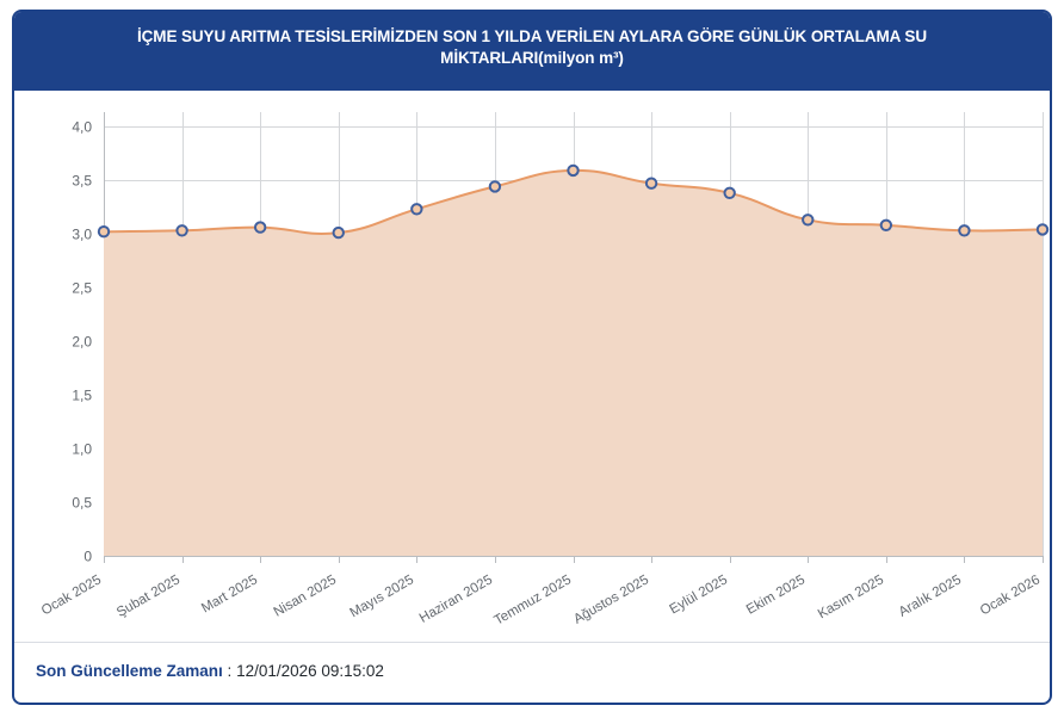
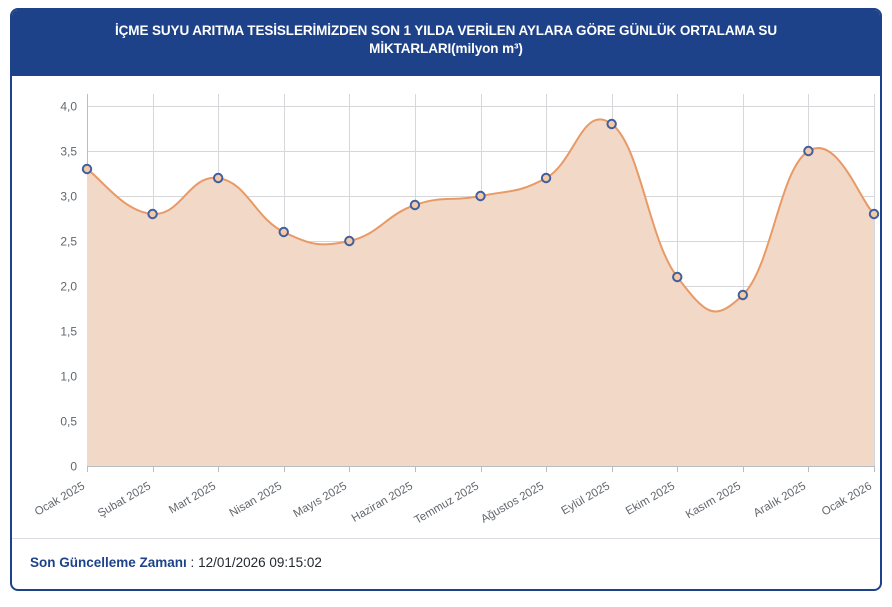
Ocak 2025: 3,0 -> 3,3
Şubat 2025: 3,0 -> 2,8
Mart 2025: 3,1 -> 3,2
Nisan 2025: 3,0 -> 2,6
Mayıs 2025: 3,2 -> 2,5
Haziran 2025: 3,4 -> 2,9
Temmuz 2025: 3,6 -> 3,0
Ağustos 2025: 3,5 -> 3,2
Eylül 2025: 3,4 -> 3,8
Ekim 2025: 3,1 -> 2,1
Kasım 2025: 3,1 -> 1,9
Aralık 2025: 3,0 -> 3,5
Ocak 2026: 3,0 -> 2,8
